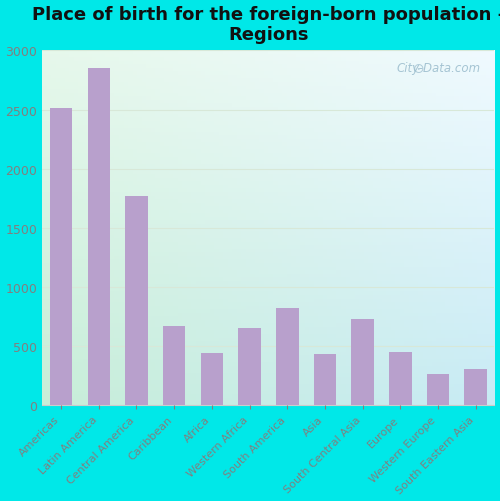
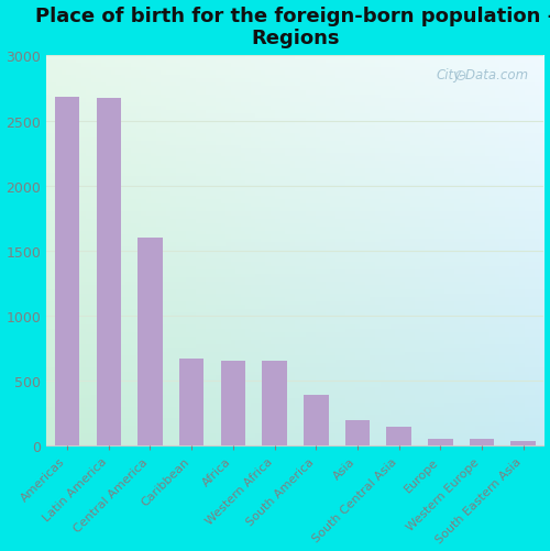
Americas: 2510 -> 2680
Latin America: 2850 -> 2680
Central America: 1770 -> 1600
Africa: 440 -> 660
South America: 820 -> 390
Asia: 430 -> 200
South Central Asia: 730 -> 140
Europe: 450 -> 50
Western Europe: 260 -> 50
South Eastern Asia: 300 -> 40
